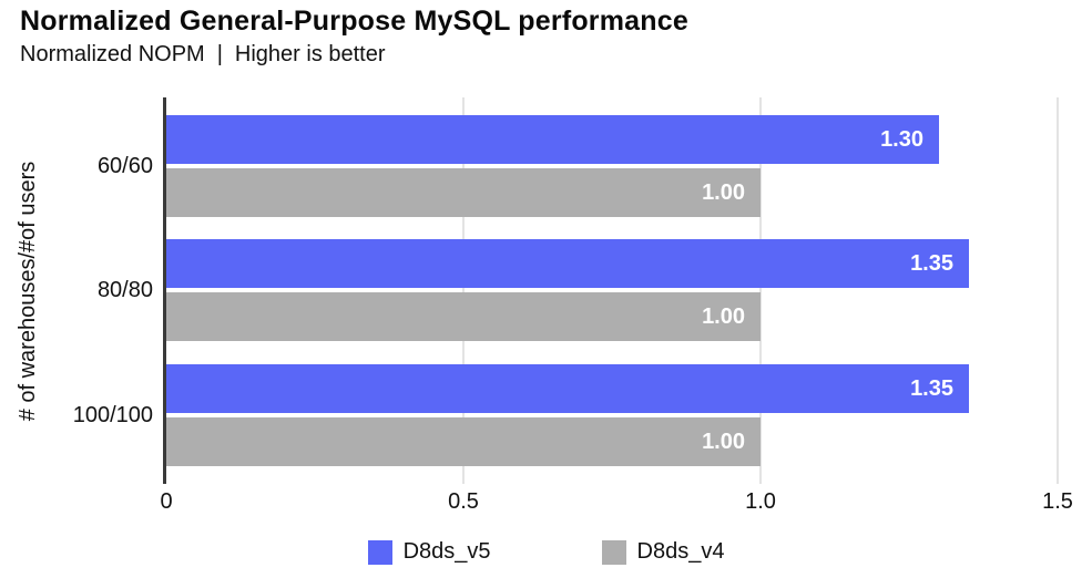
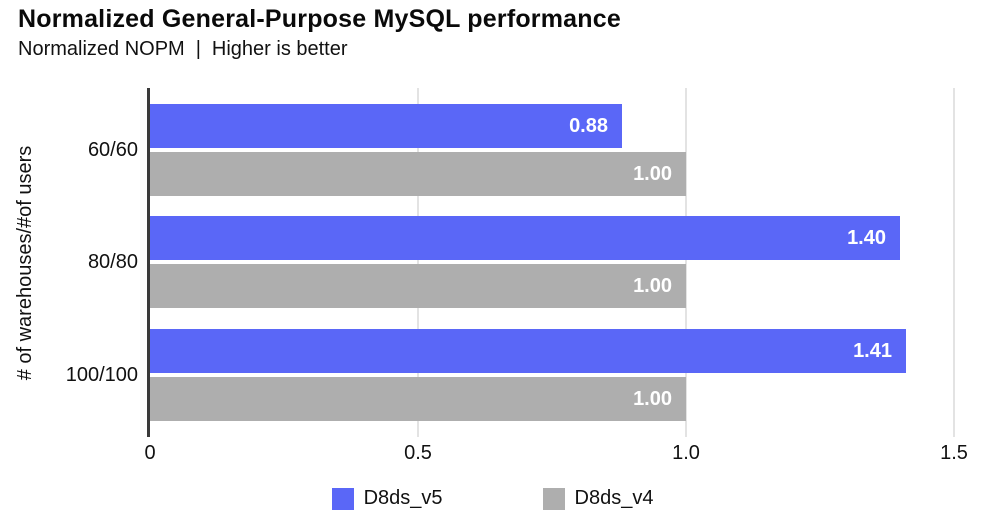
D8ds_v5/60/60: 1.30 -> 0.88
D8ds_v5/80/80: 1.35 -> 1.40
D8ds_v5/100/100: 1.35 -> 1.41
